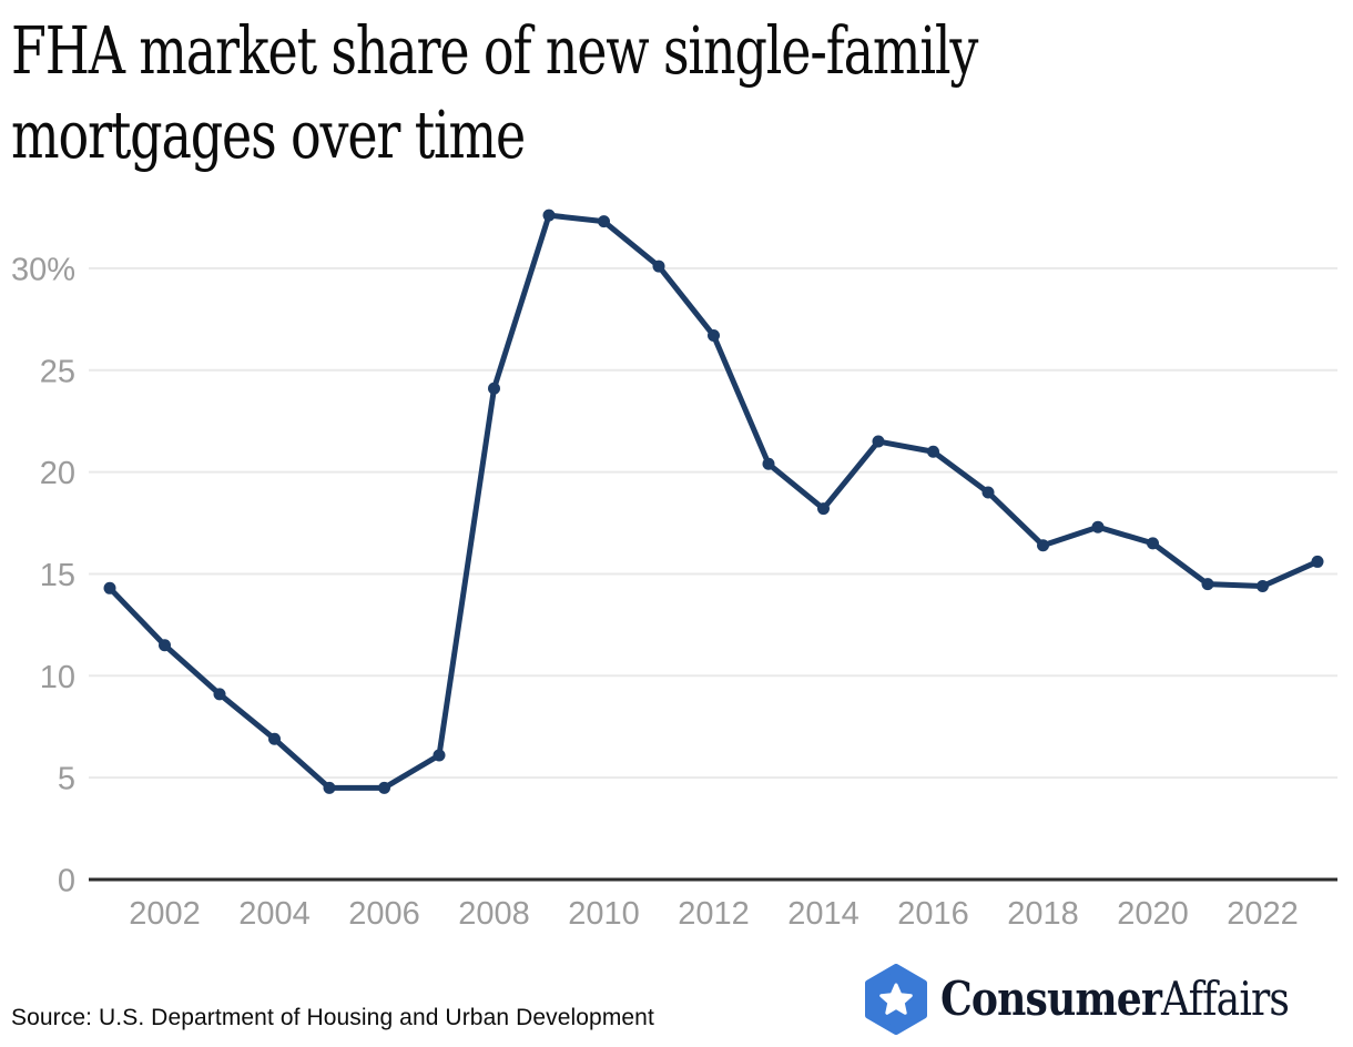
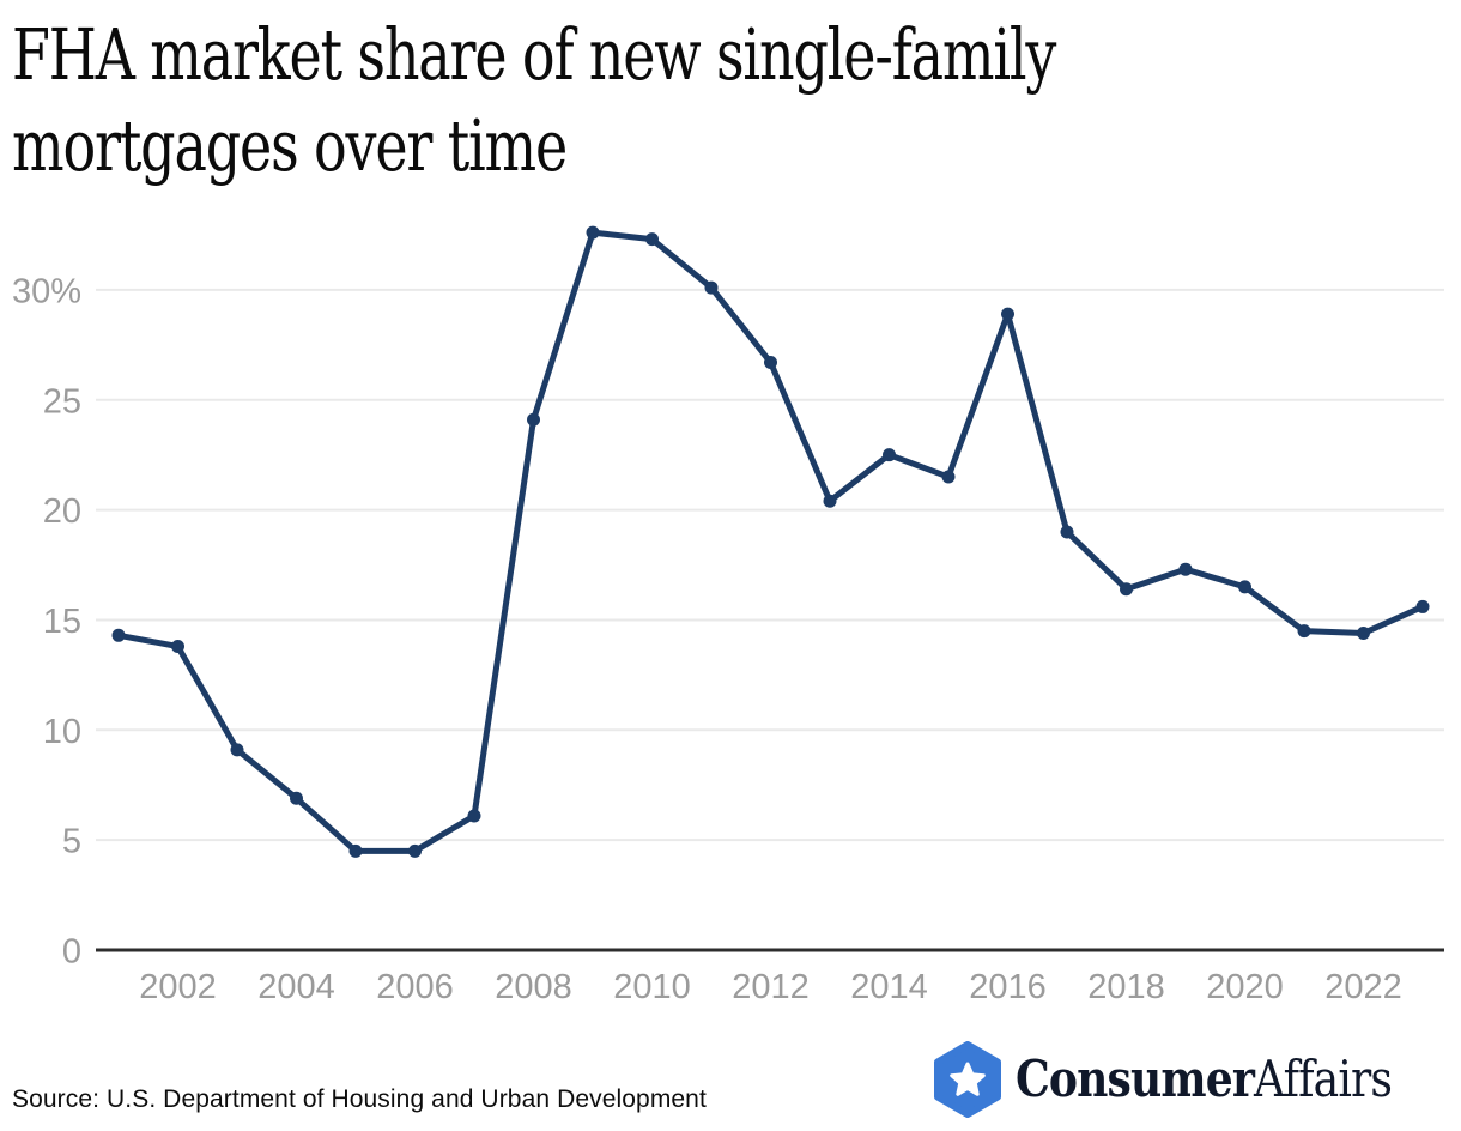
2002: 11.5% -> 13.8%
2014: 18.2% -> 22.5%
2016: 21.0% -> 28.9%
